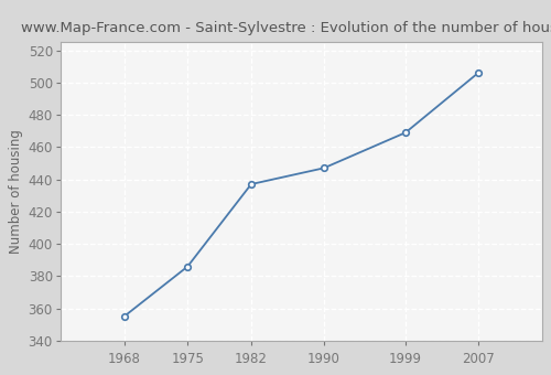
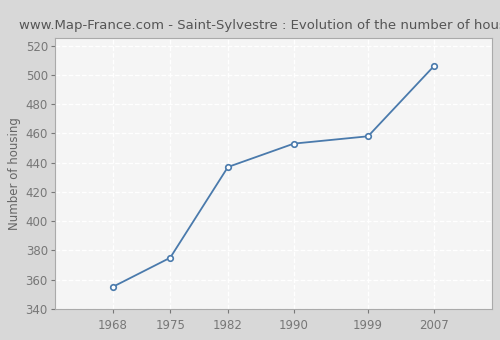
1975: 386 -> 375
1990: 447 -> 453
1999: 469 -> 458
